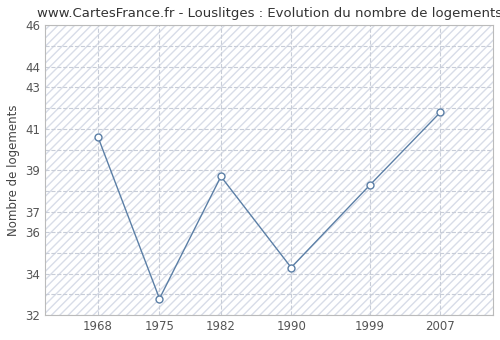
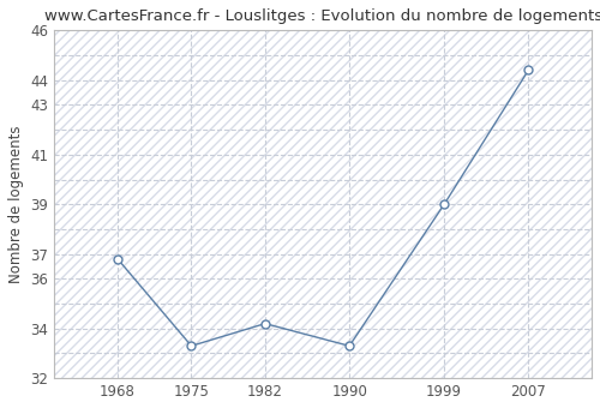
1968: 40.6 -> 36.8
1975: 32.8 -> 33.3
1982: 38.7 -> 34.2
1990: 34.3 -> 33.3
1999: 38.3 -> 39.0
2007: 41.8 -> 44.4
